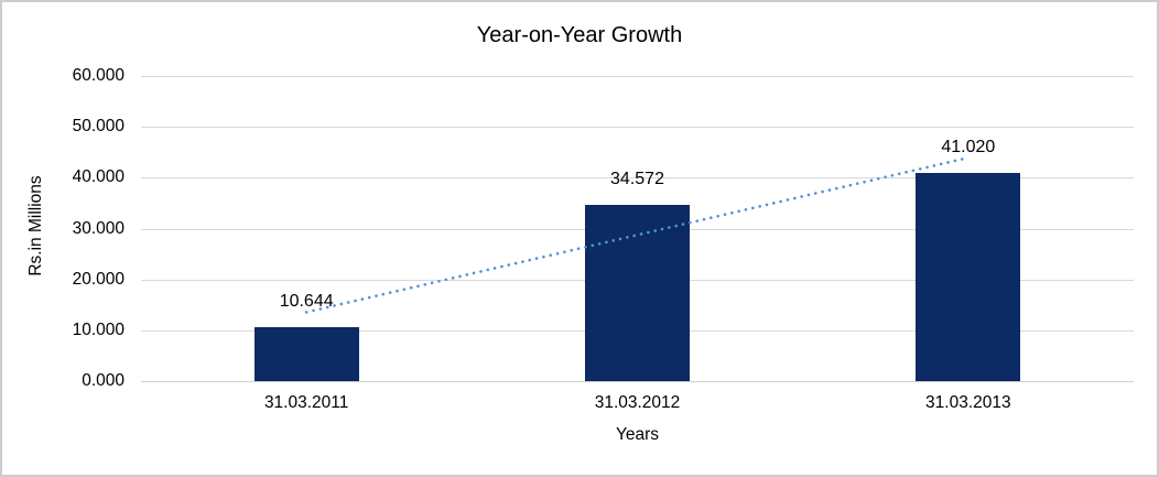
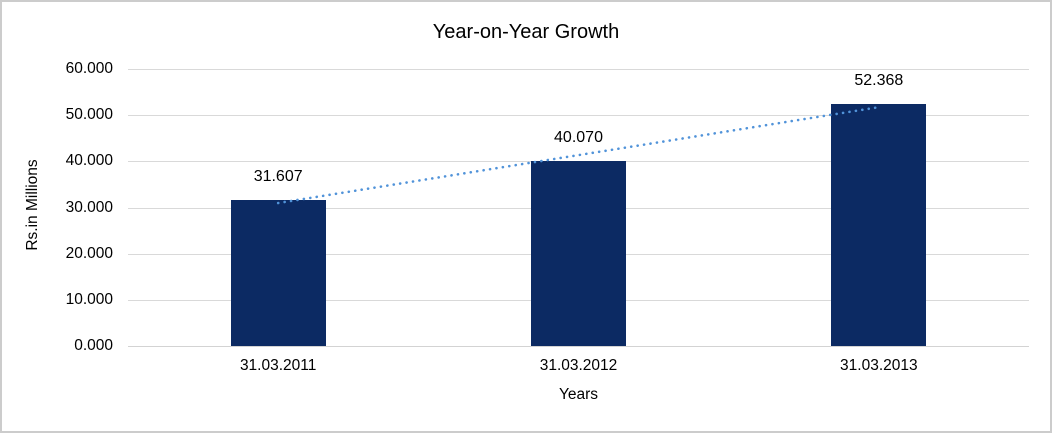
31.03.2011: 10.644 -> 31.607
31.03.2012: 34.572 -> 40.070
31.03.2013: 41.020 -> 52.368
